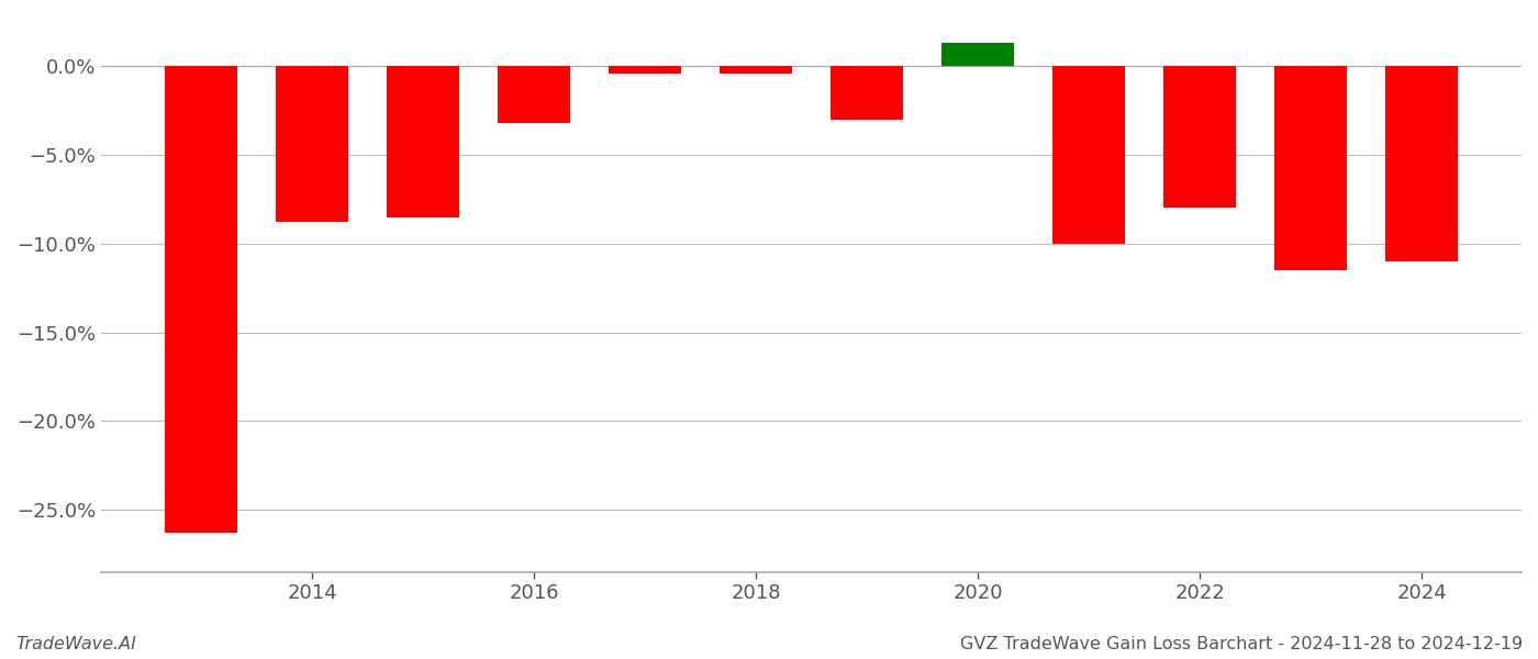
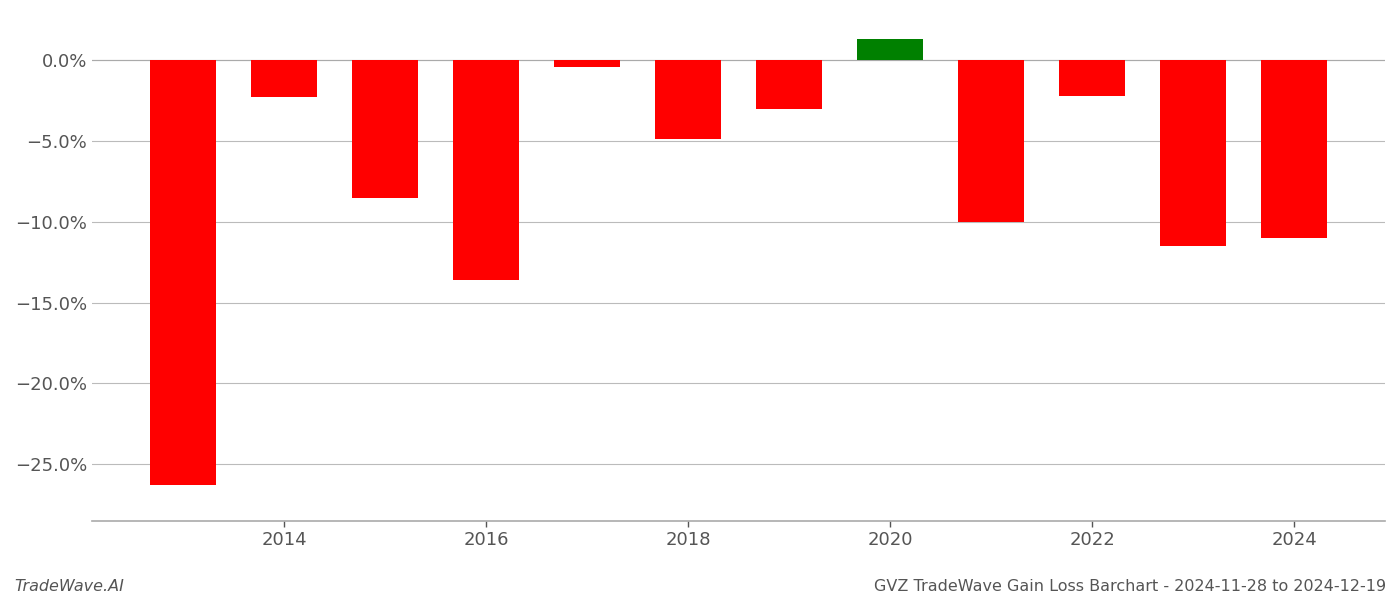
2014: -8.8% -> -2.3%
2016: -3.2% -> -13.6%
2018: -0.4% -> -4.9%
2022: -8.0% -> -2.2%
